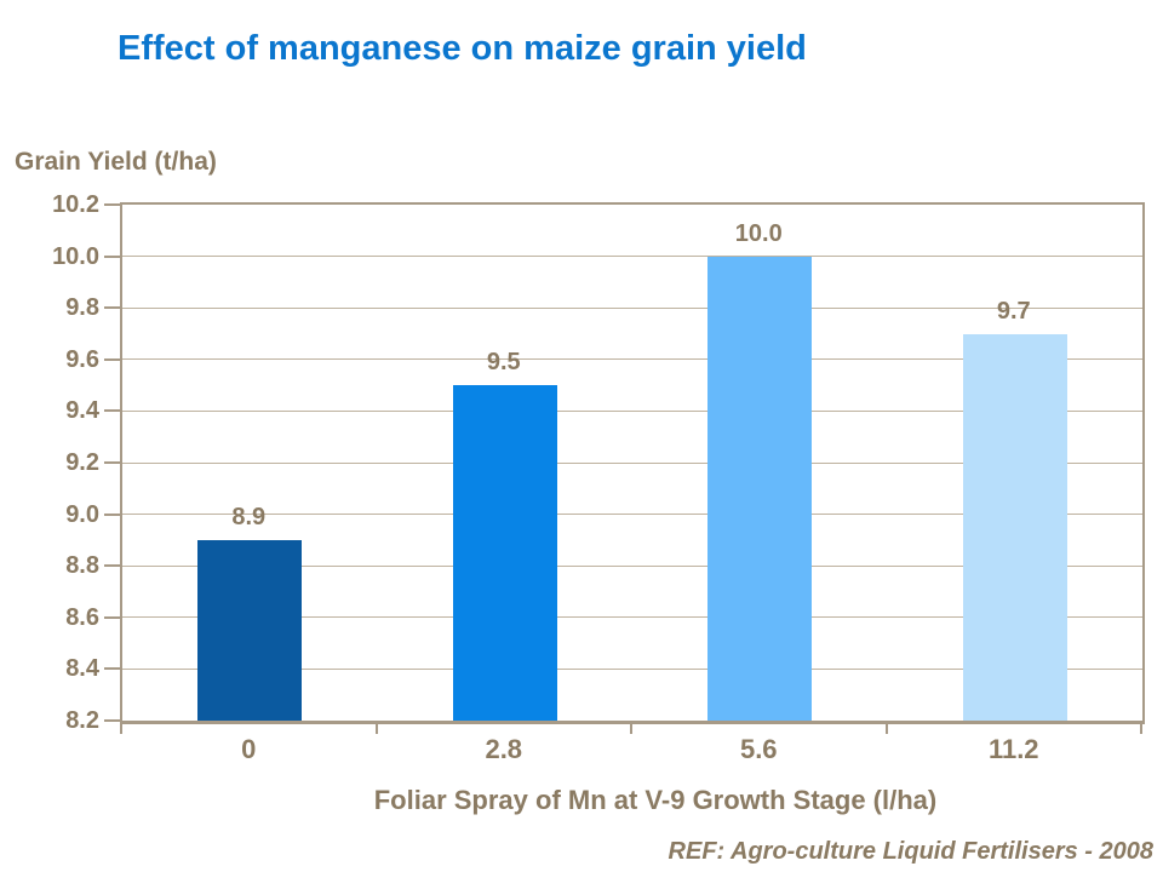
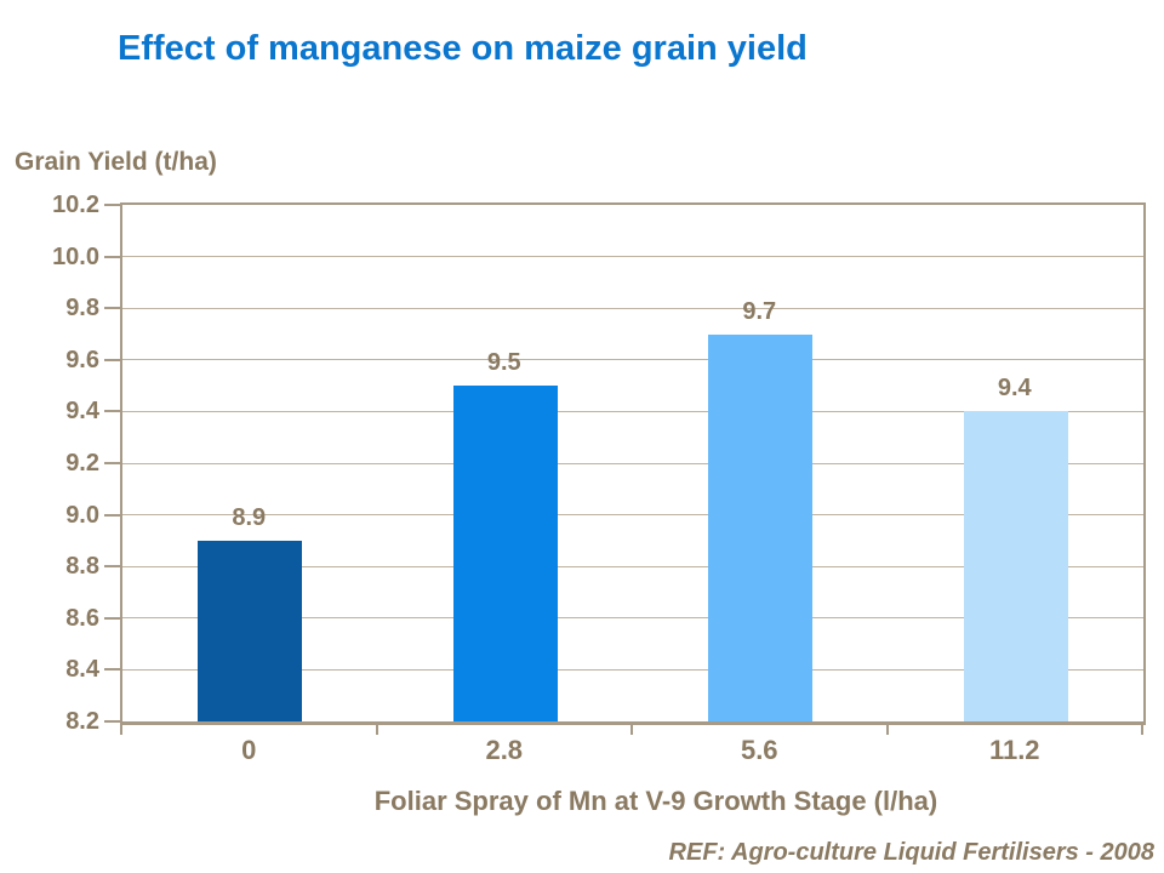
5.6: 10.0 -> 9.7
11.2: 9.7 -> 9.4
